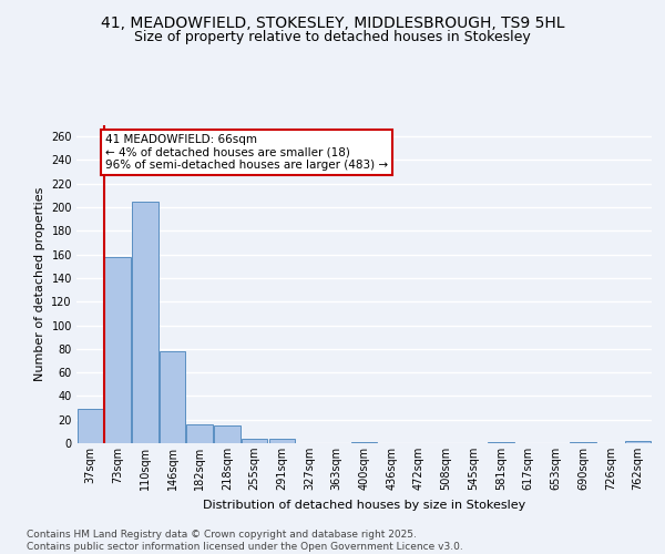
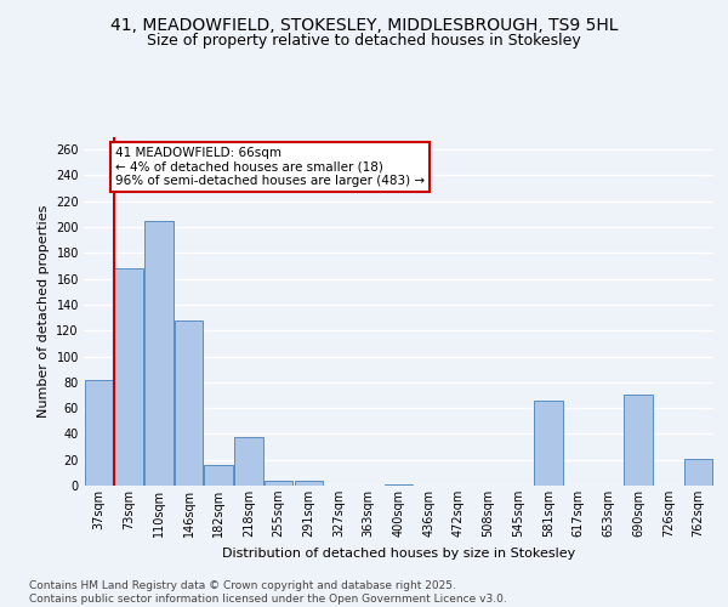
37sqm: 29 -> 82
73sqm: 158 -> 168
146sqm: 78 -> 128
218sqm: 15 -> 38
581sqm: 1 -> 66
690sqm: 1 -> 70
762sqm: 2 -> 21
